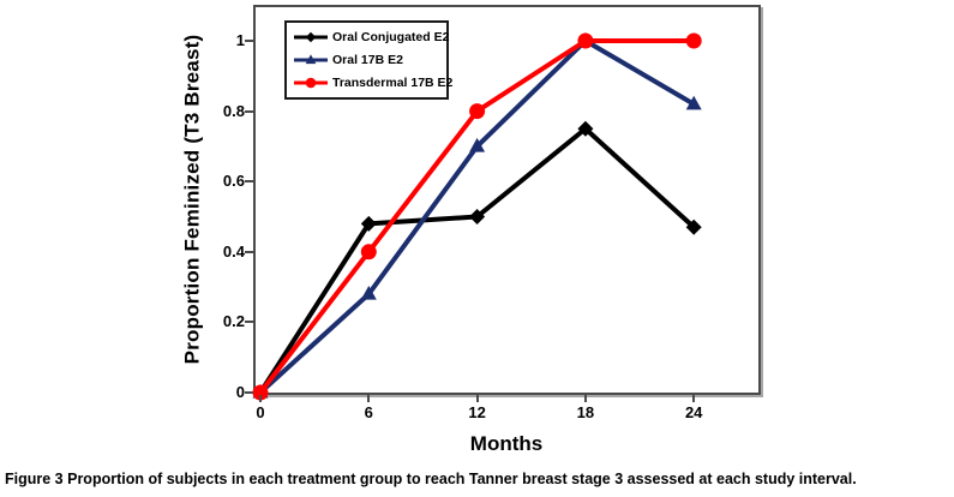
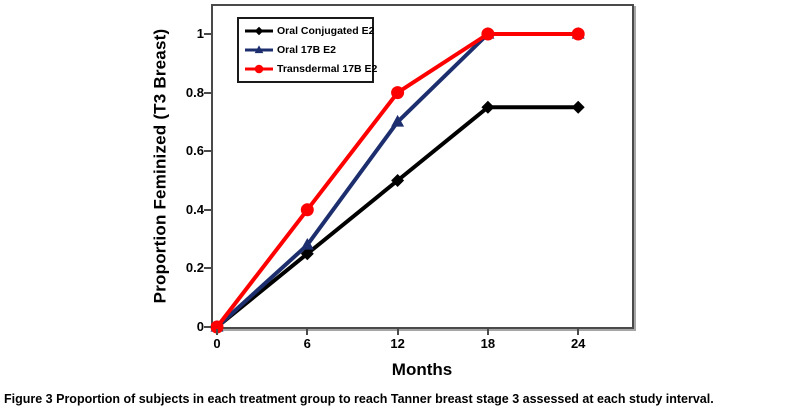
Oral Conjugated E2/6: 0.48 -> 0.25
Oral Conjugated E2/24: 0.47 -> 0.75
Oral 17B E2/24: 0.82 -> 1.00
